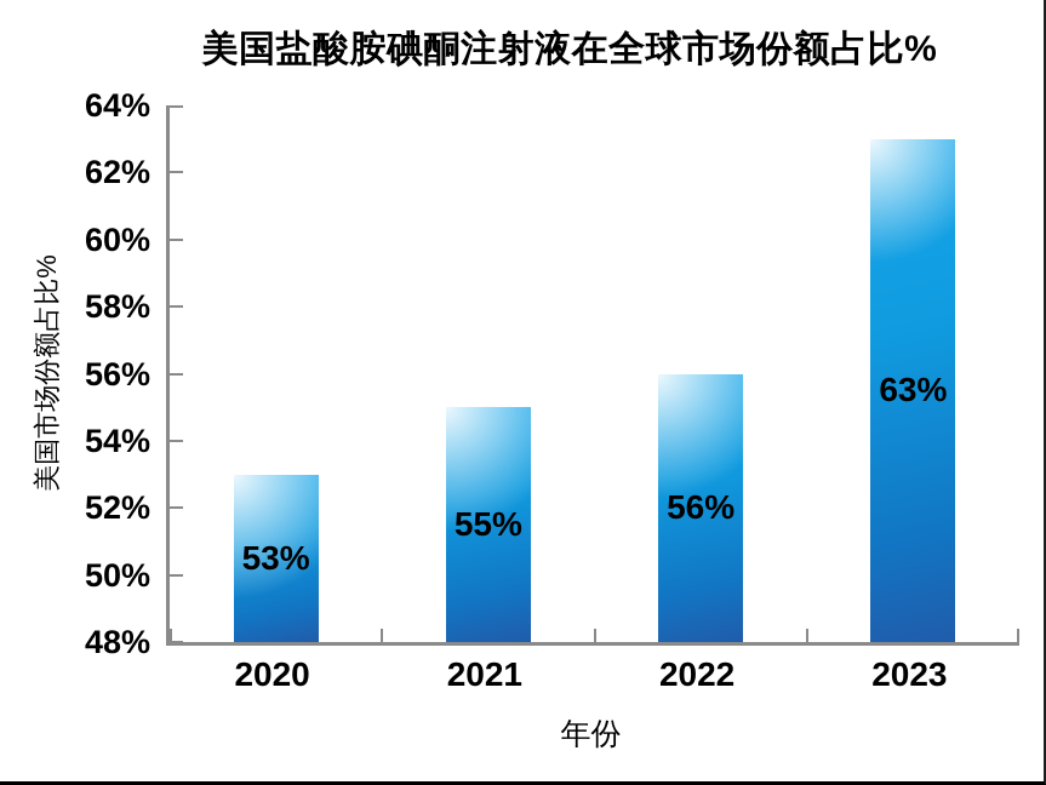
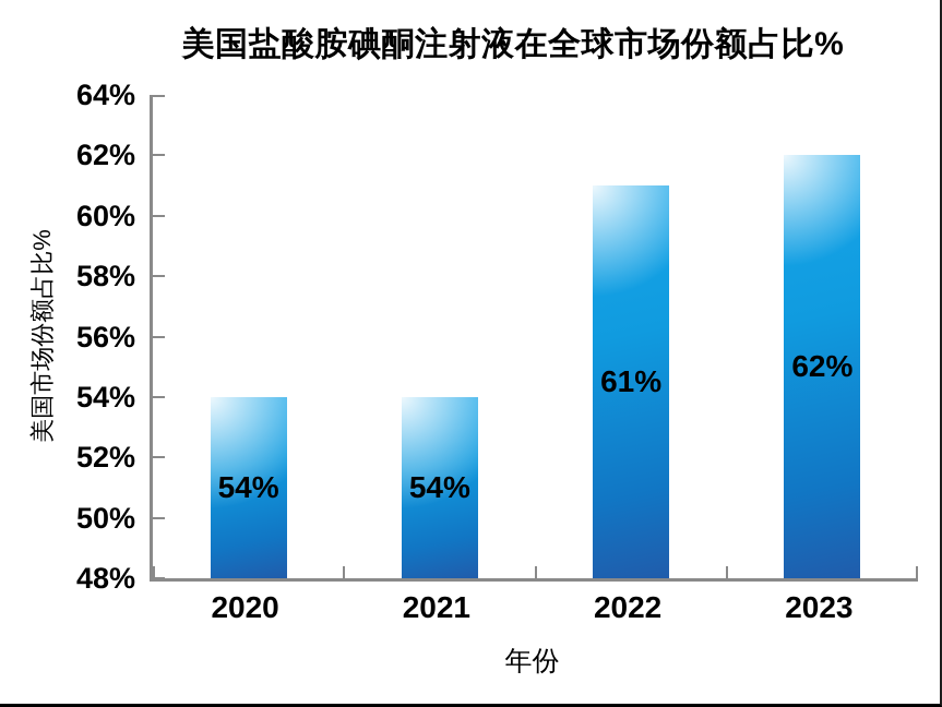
2020: 53% -> 54%
2021: 55% -> 54%
2022: 56% -> 61%
2023: 63% -> 62%
